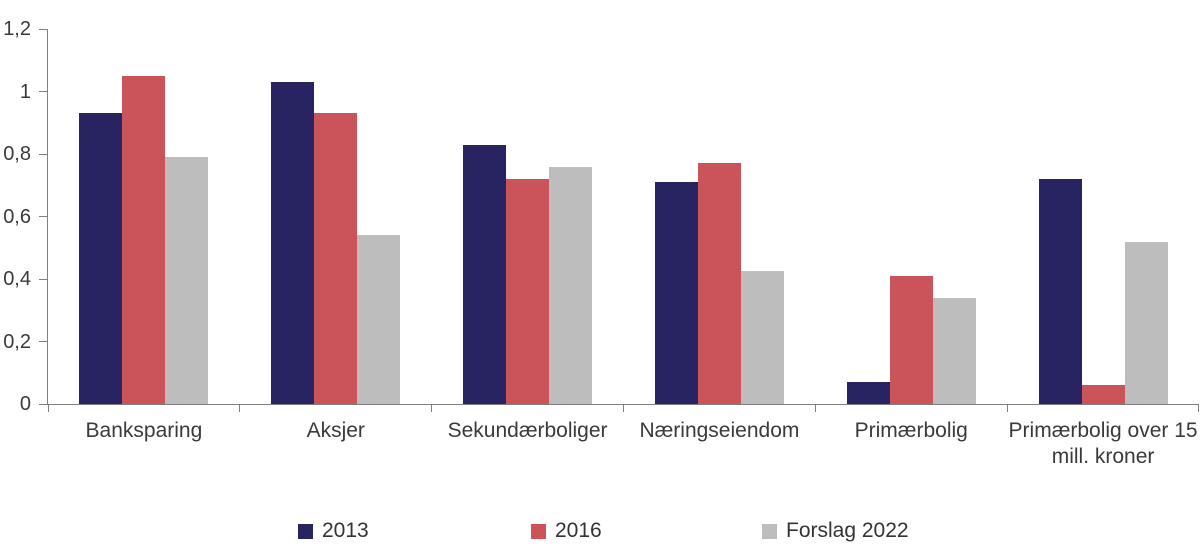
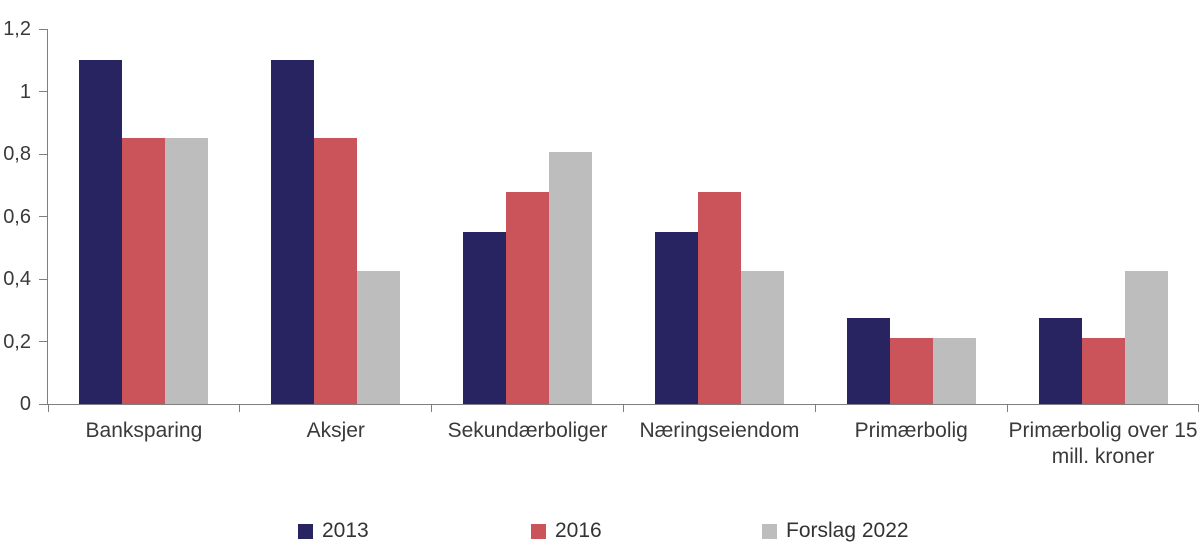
2013/Banksparing: 0,93 -> 1,10
2016/Banksparing: 1,05 -> 0,85
Forslag 2022/Banksparing: 0,79 -> 0,85
2013/Aksjer: 1,03 -> 1,10
2016/Aksjer: 0,93 -> 0,85
Forslag 2022/Aksjer: 0,54 -> 0,42
2013/Sekundærboliger: 0,83 -> 0,55
2016/Sekundærboliger: 0,72 -> 0,68
Forslag 2022/Sekundærboliger: 0,76 -> 0,81
2013/Næringseiendom: 0,71 -> 0,55
2016/Næringseiendom: 0,77 -> 0,68
2013/Primærbolig: 0,07 -> 0,28
2016/Primærbolig: 0,41 -> 0,21
Forslag 2022/Primærbolig: 0,34 -> 0,21
2013/Primærbolig over 15 mill. kroner: 0,72 -> 0,28
2016/Primærbolig over 15 mill. kroner: 0,06 -> 0,21
Forslag 2022/Primærbolig over 15 mill. kroner: 0,52 -> 0,42
